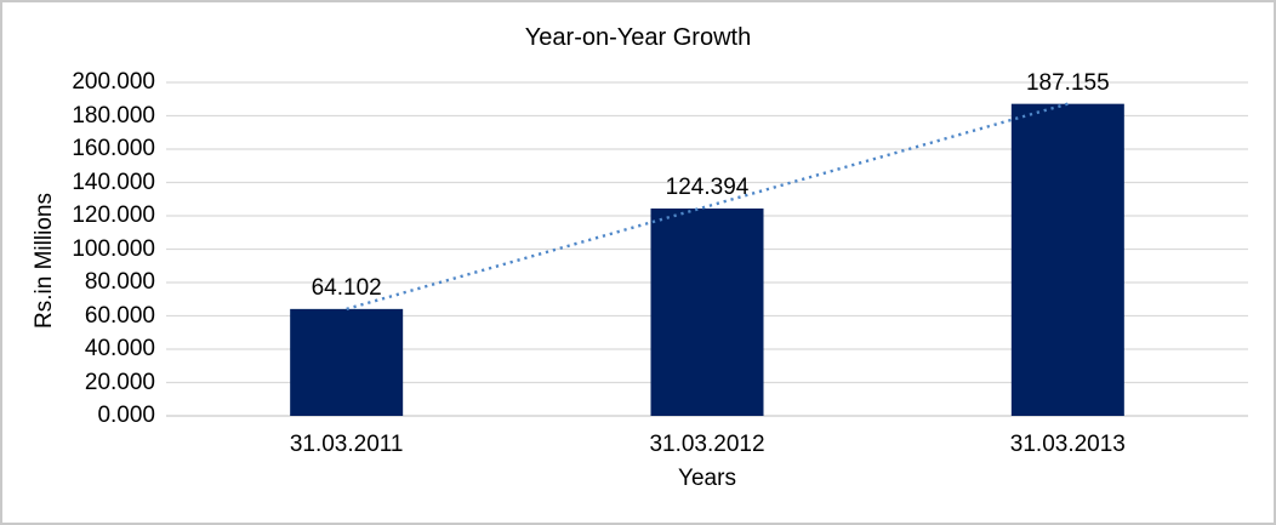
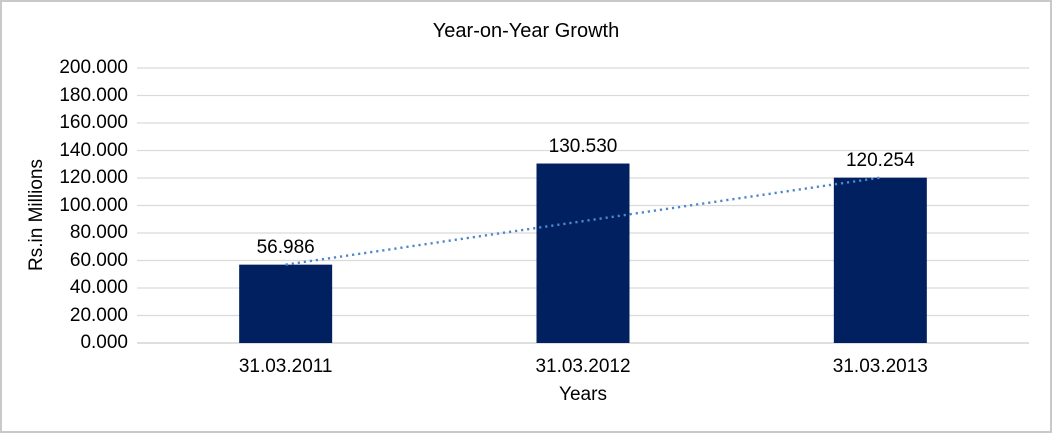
31.03.2011: 64.102 -> 56.986
31.03.2012: 124.394 -> 130.530
31.03.2013: 187.155 -> 120.254
